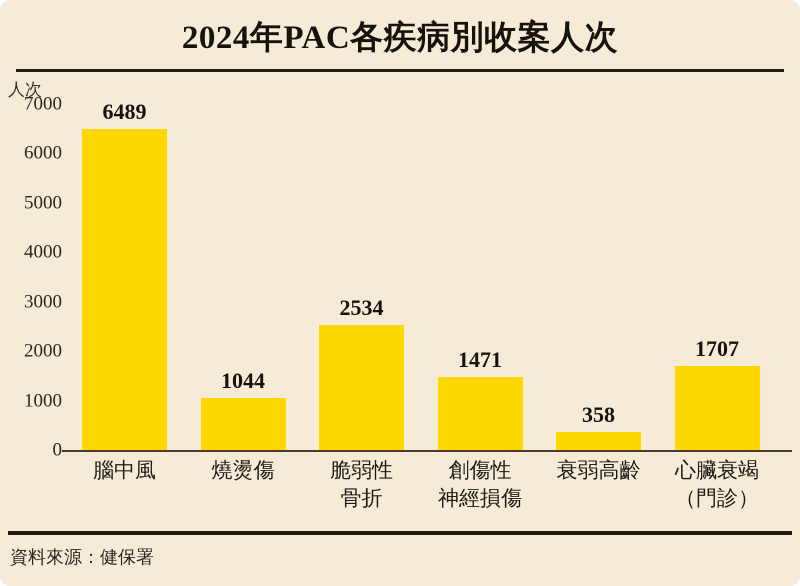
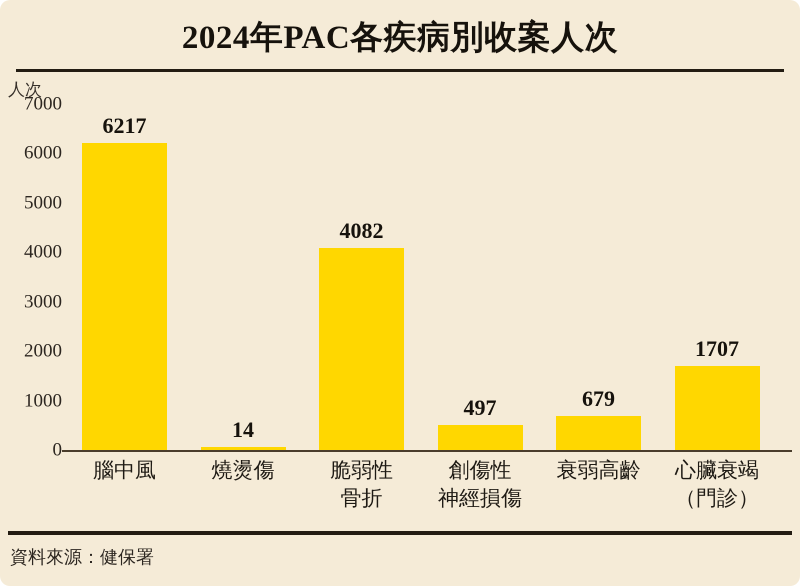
腦中風: 6489 -> 6217
燒燙傷: 1044 -> 14
脆弱性 骨折: 2534 -> 4082
創傷性 神經損傷: 1471 -> 497
衰弱高齡: 358 -> 679
